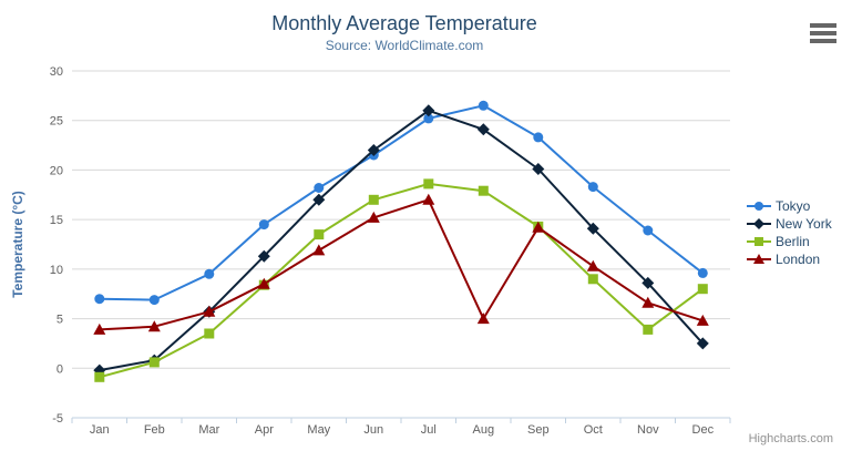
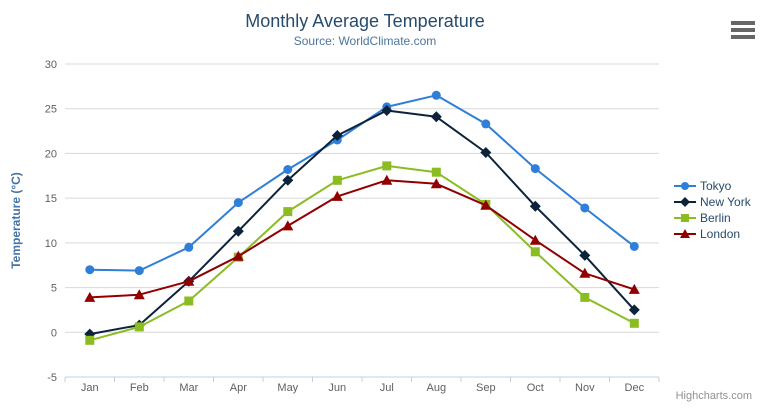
New York/Jul: 26 -> 25
London/Aug: 5 -> 17
Berlin/Dec: 8 -> 1
